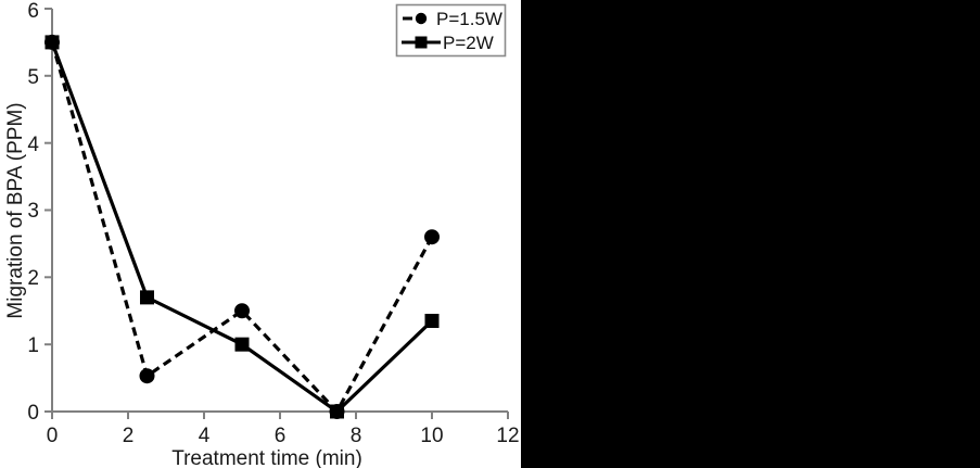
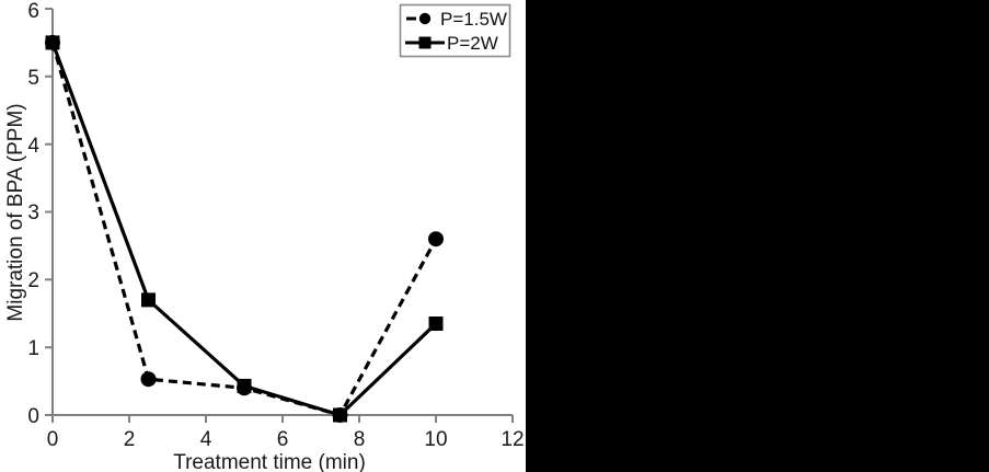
P=1.5W/5: 1.5 -> 0.4
P=2W/5: 1.0 -> 0.4
